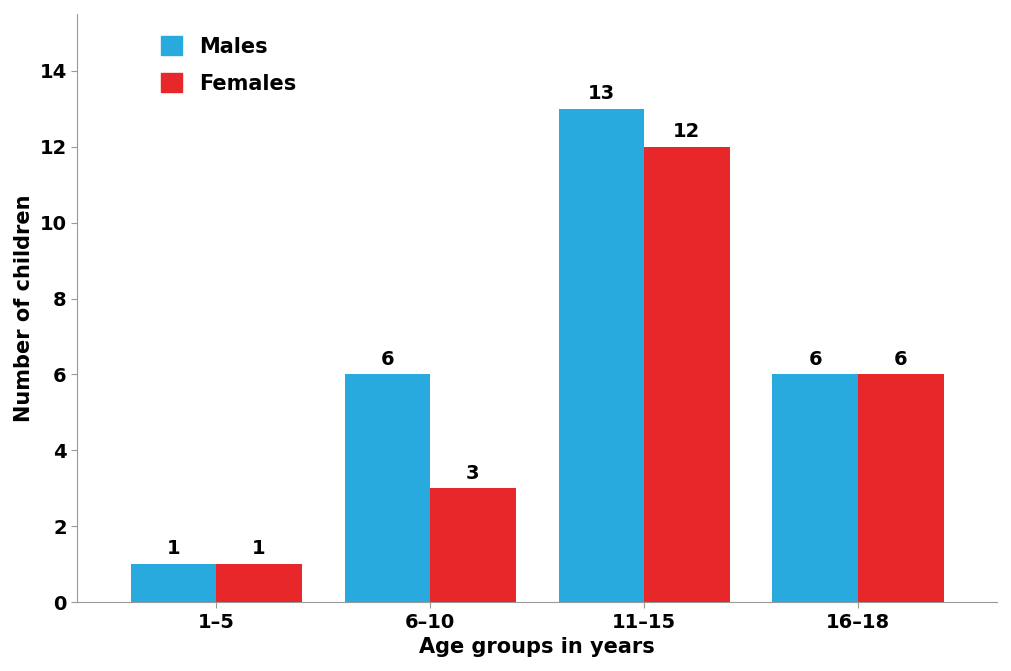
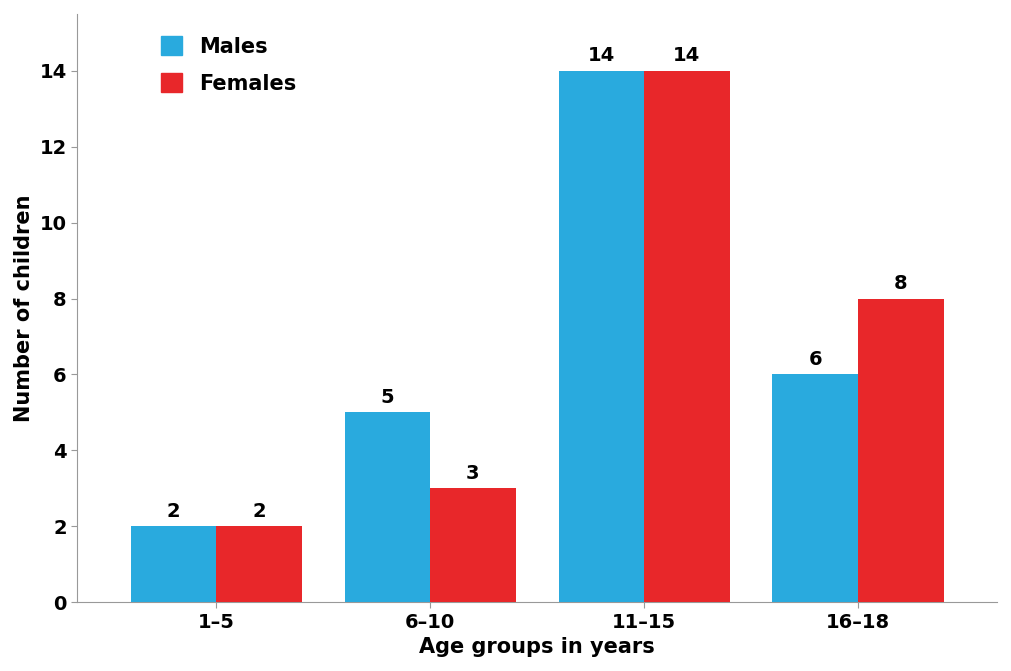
Males/1–5: 1 -> 2
Females/1–5: 1 -> 2
Males/6–10: 6 -> 5
Males/11–15: 13 -> 14
Females/11–15: 12 -> 14
Females/16–18: 6 -> 8
